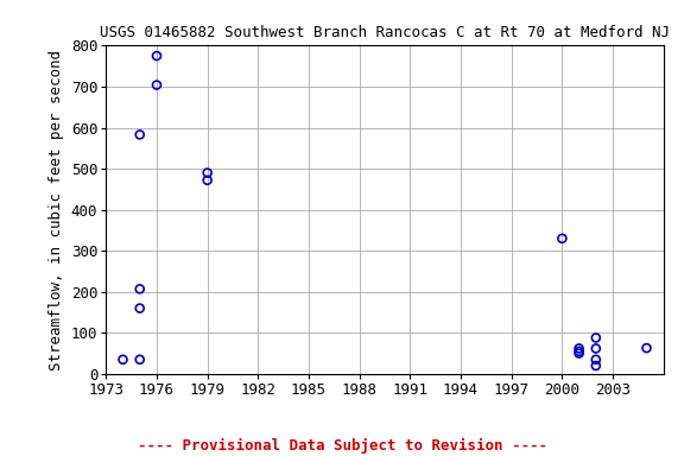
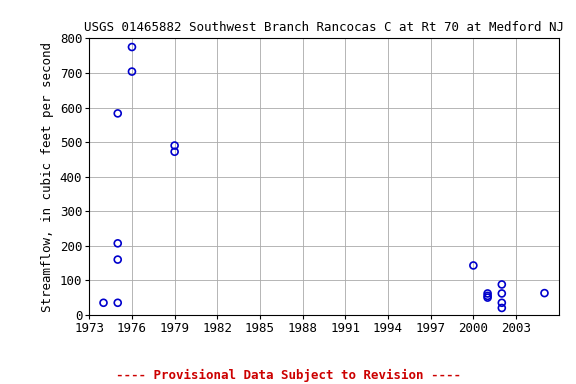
2000: 330 -> 143
